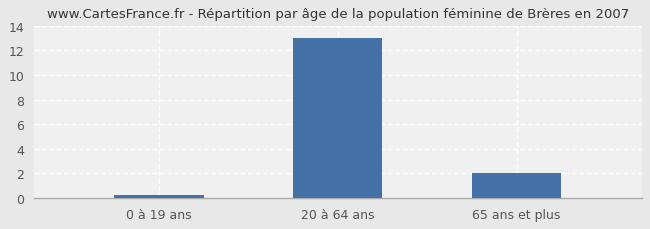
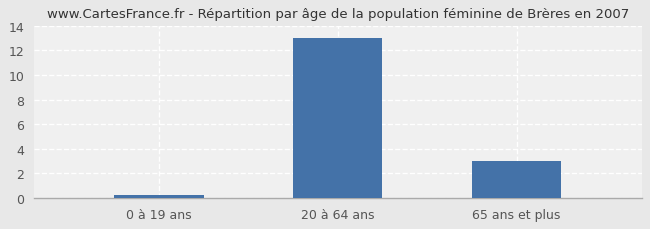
65 ans et plus: 2.0 -> 3.0
